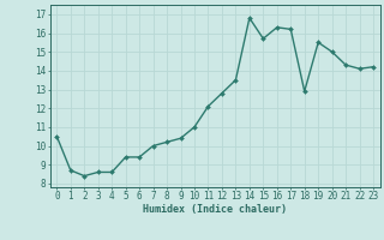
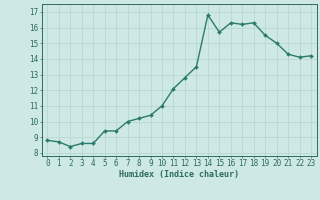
0: 10.5 -> 8.8
18: 12.9 -> 16.3
